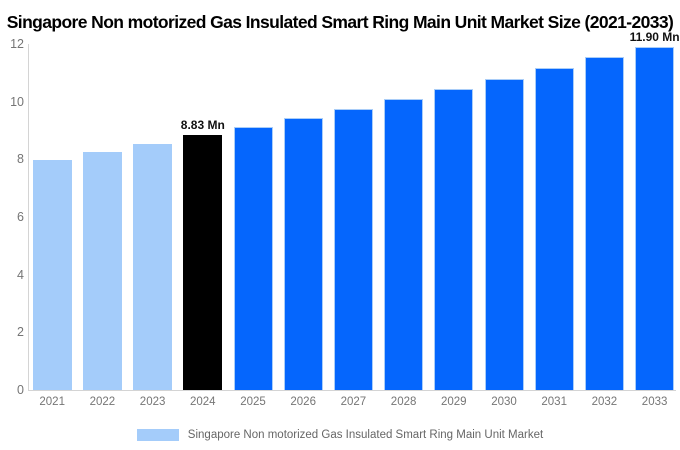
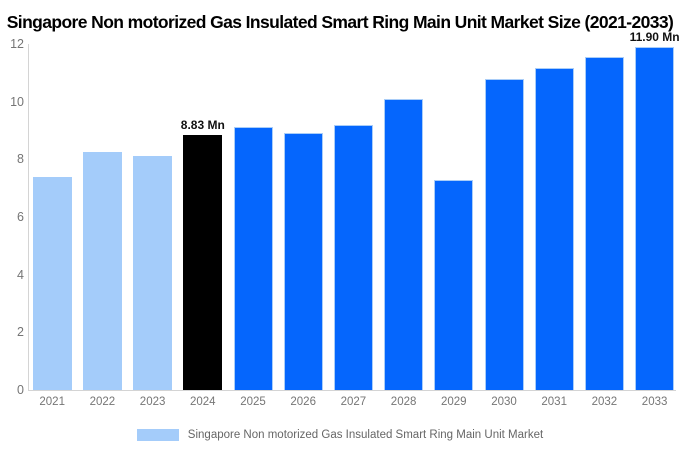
2021: 8.0 -> 7.4
2023: 8.5 -> 8.1
2026: 9.4 -> 8.9
2027: 9.8 -> 9.2
2029: 10.4 -> 7.3
